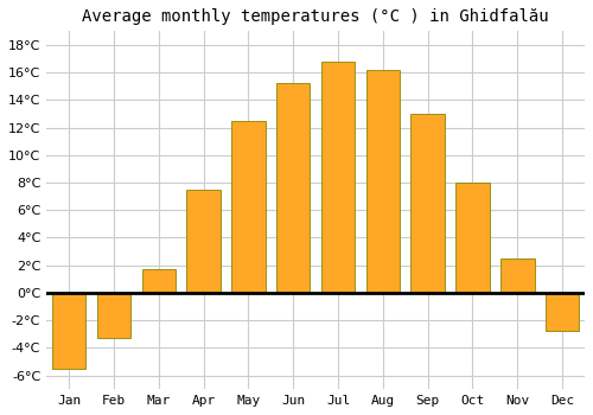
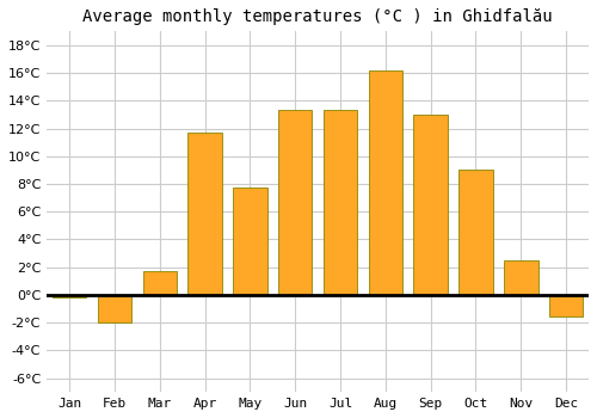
Jan: -5.5°C -> -0.2°C
Feb: -3.3°C -> -2.0°C
Apr: 7.5°C -> 11.7°C
May: 12.5°C -> 7.7°C
Jun: 15.2°C -> 13.3°C
Jul: 16.8°C -> 13.3°C
Oct: 8.0°C -> 9.0°C
Dec: -2.8°C -> -1.6°C
